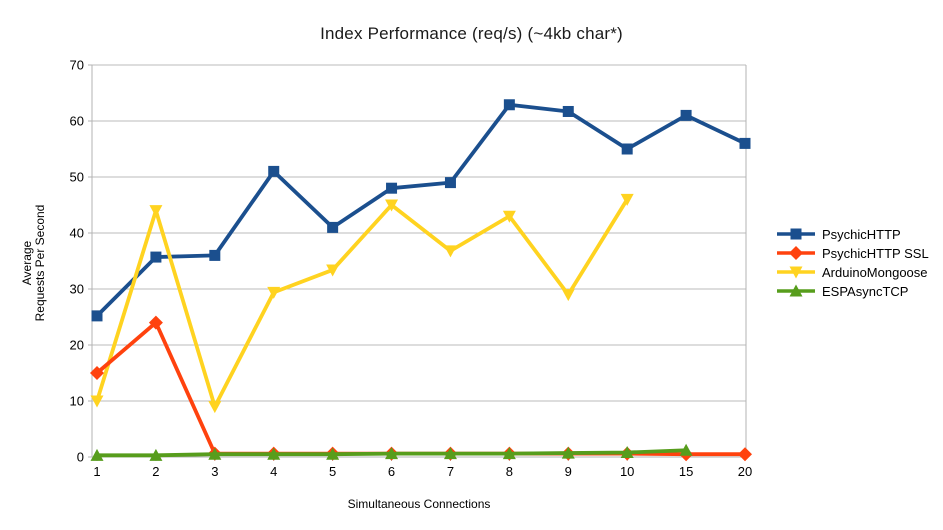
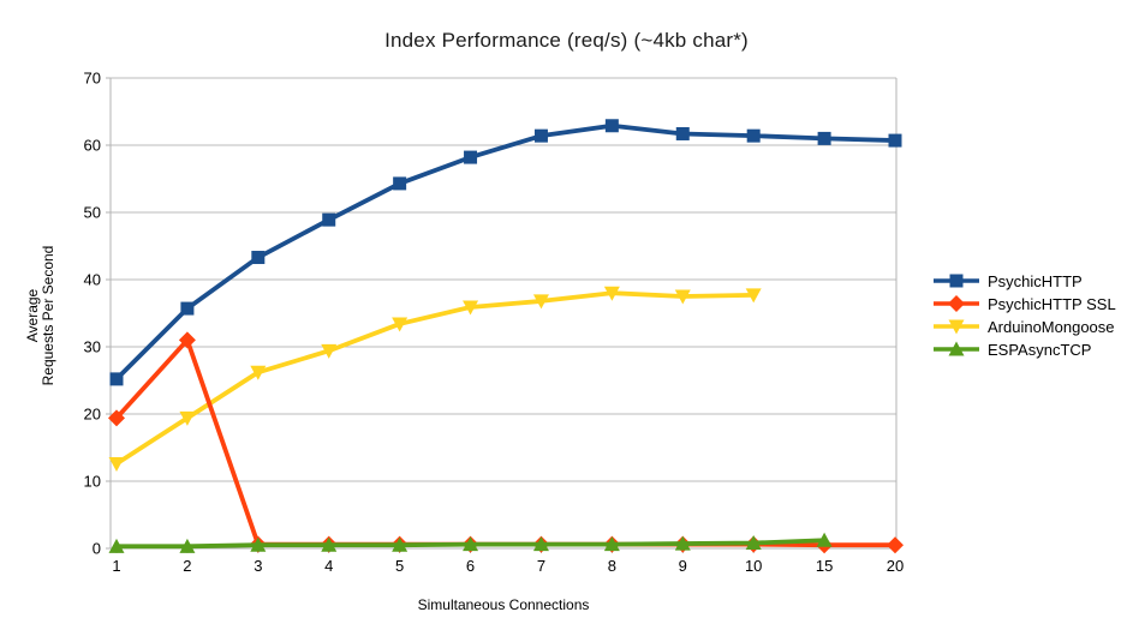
PsychicHTTP SSL/1: 15 -> 19
ArduinoMongoose/1: 10 -> 13
PsychicHTTP SSL/2: 24 -> 31
ArduinoMongoose/2: 44 -> 19
PsychicHTTP/3: 36 -> 43
ArduinoMongoose/3: 9 -> 26
PsychicHTTP/4: 51 -> 49
PsychicHTTP/5: 41 -> 54
PsychicHTTP/6: 48 -> 58
ArduinoMongoose/6: 45 -> 36
PsychicHTTP/7: 49 -> 61
ArduinoMongoose/8: 43 -> 38
ArduinoMongoose/9: 29 -> 38
PsychicHTTP/10: 55 -> 61
ArduinoMongoose/10: 46 -> 38
PsychicHTTP/20: 56 -> 61
